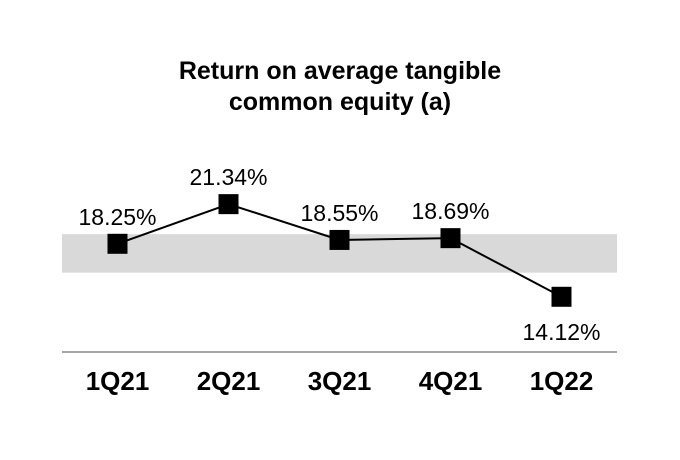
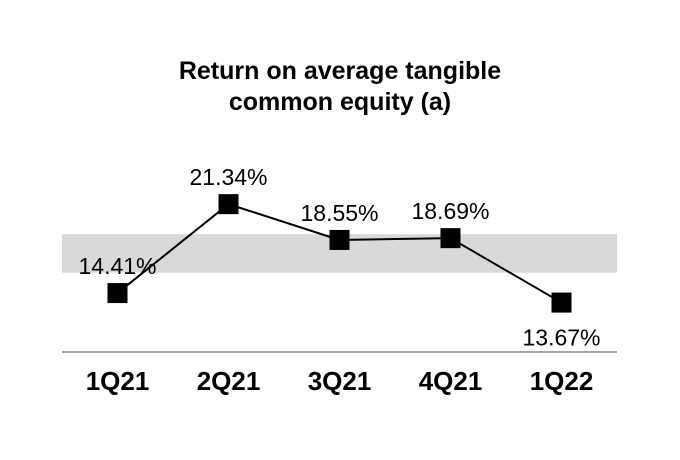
1Q21: 18.25% -> 14.41%
1Q22: 14.12% -> 13.67%
